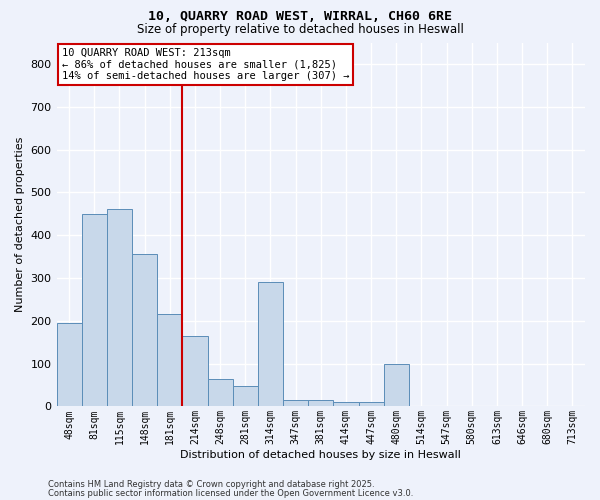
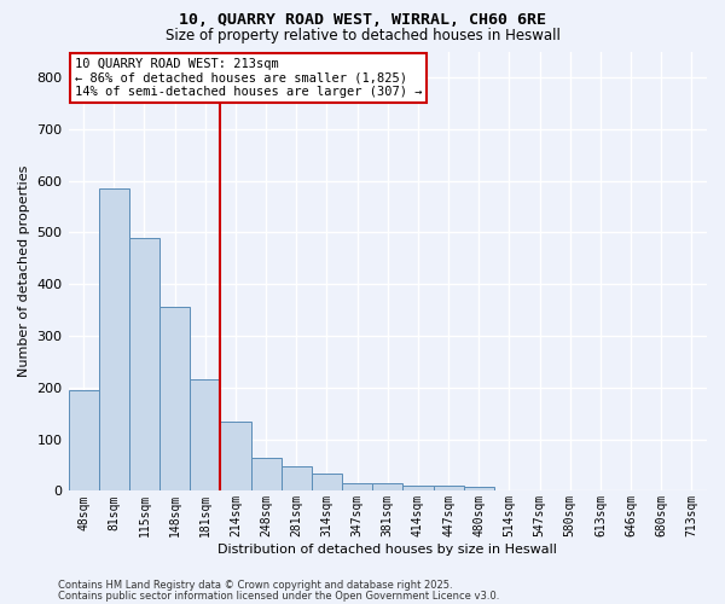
81sqm: 450 -> 585
115sqm: 460 -> 490
214sqm: 165 -> 133
314sqm: 290 -> 33
480sqm: 100 -> 8
